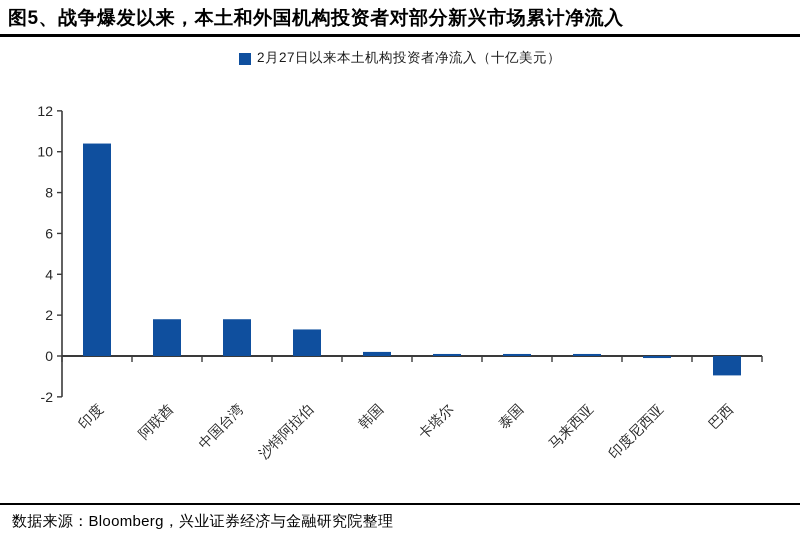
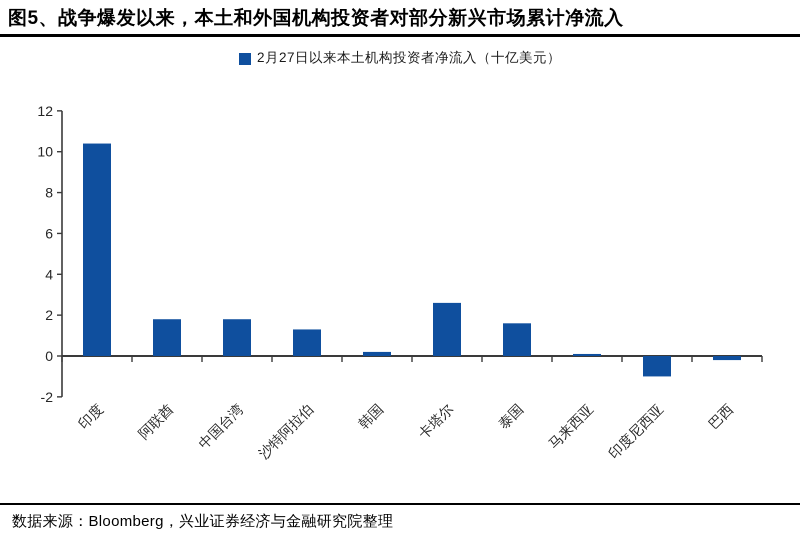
卡塔尔: 0.1 -> 2.6
泰国: 0.1 -> 1.6
印度尼西亚: -0.1 -> -1.0
巴西: -0.9 -> -0.2
